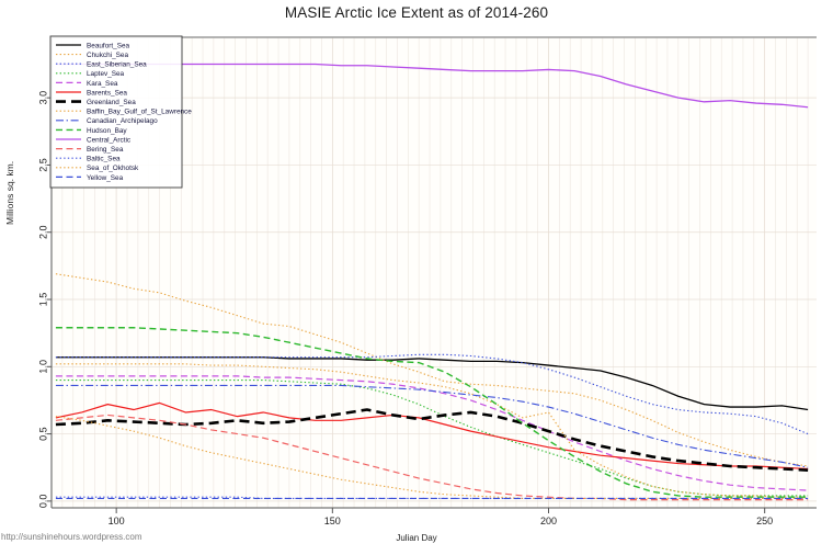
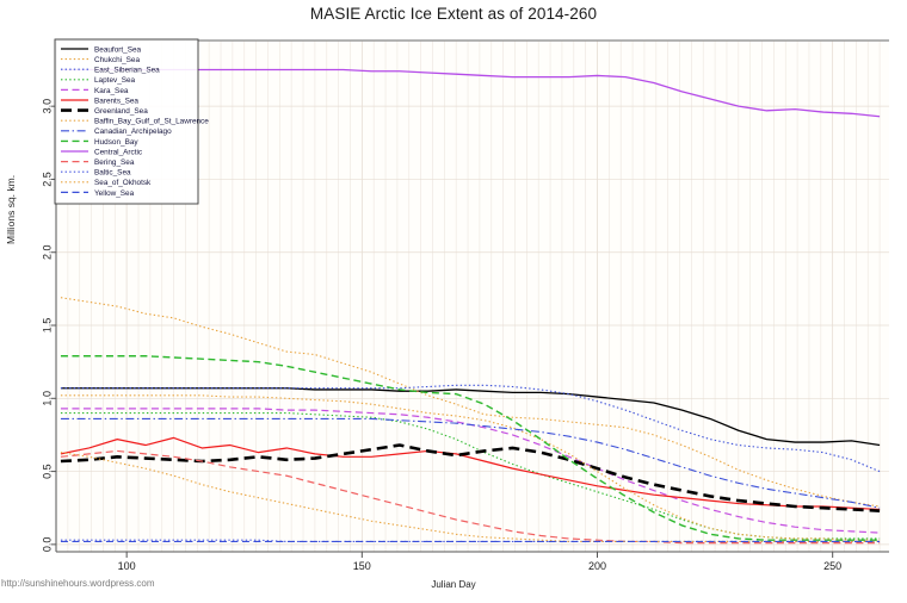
Baffin_Bay_Gulf_of_St_Lawrence/200: 0.66 -> 0.50
